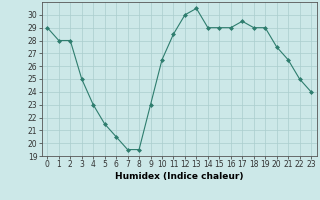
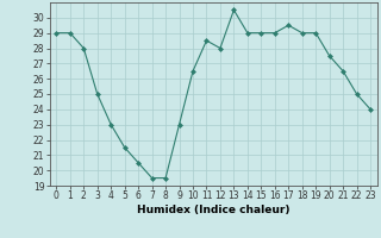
1: 28.0 -> 29.0
12: 30.0 -> 28.0
